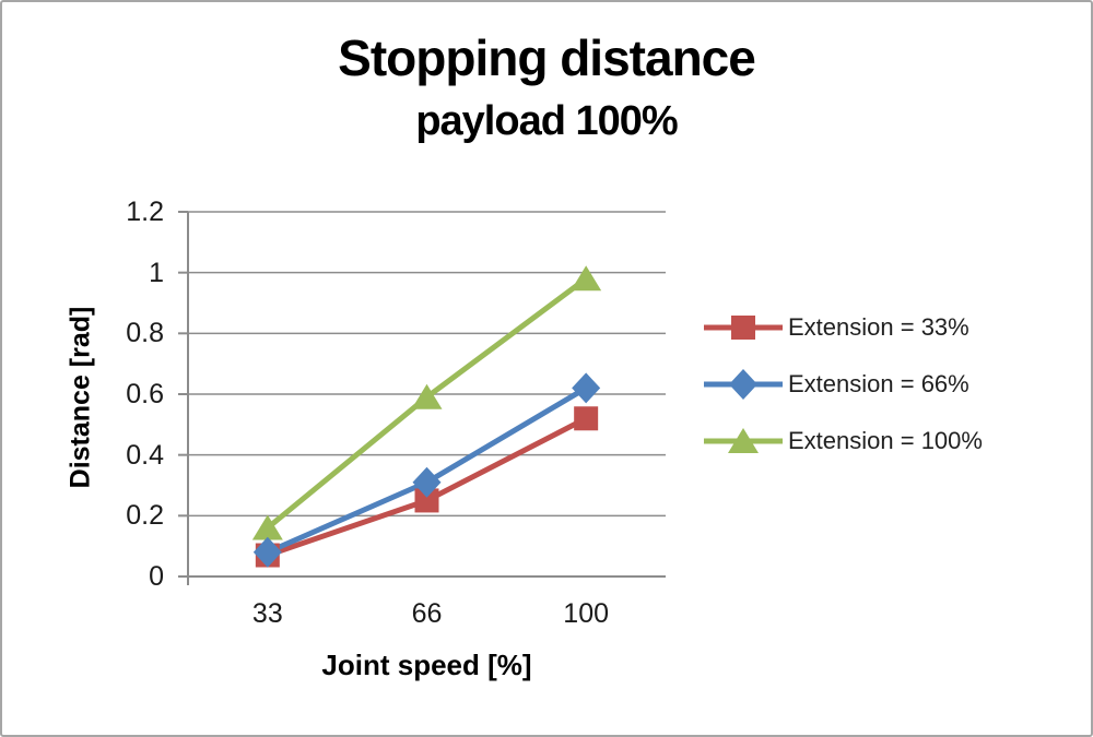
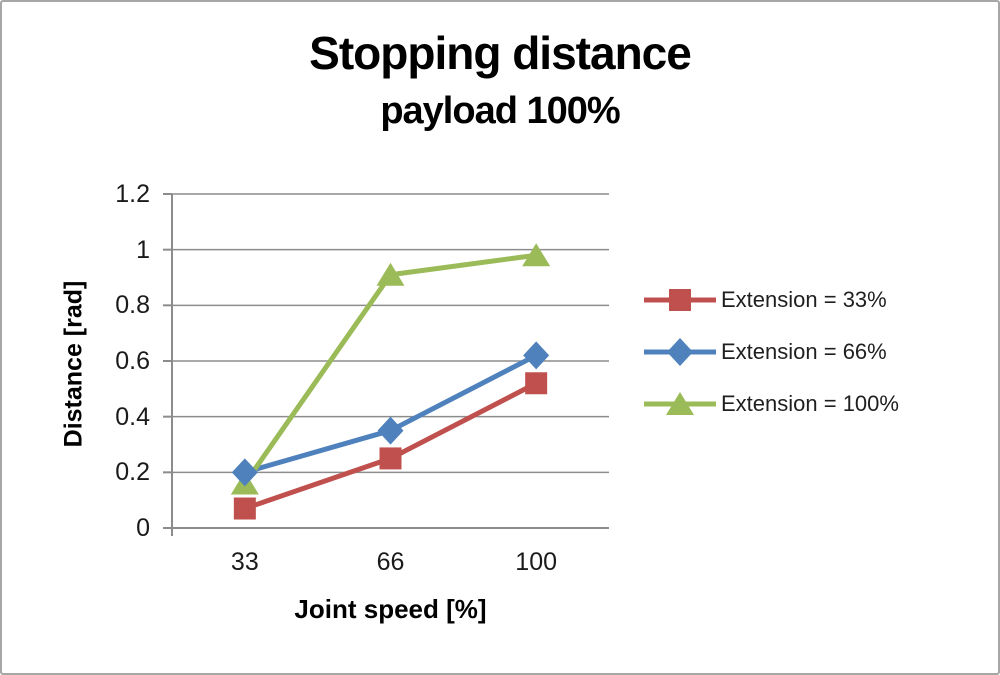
Extension = 66%/33: 0.08 -> 0.20
Extension = 66%/66: 0.31 -> 0.35
Extension = 100%/66: 0.59 -> 0.91
